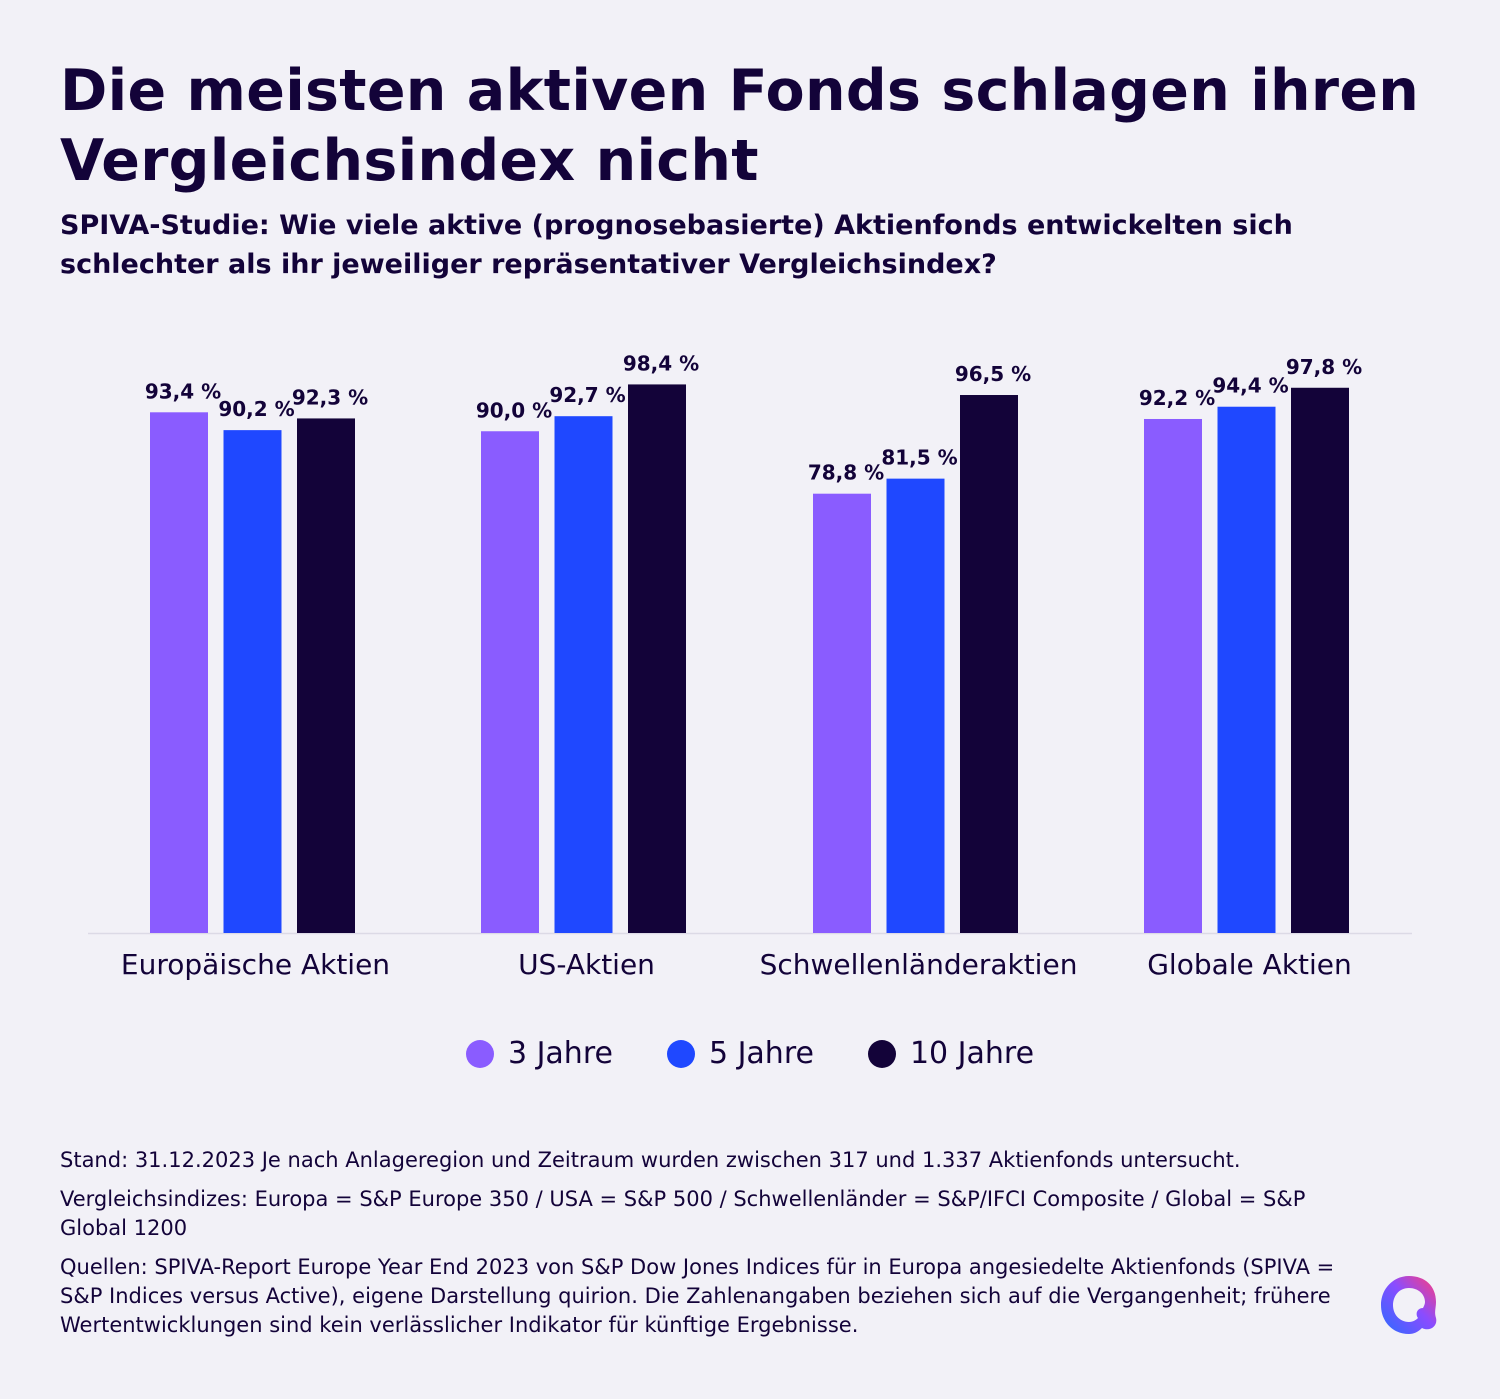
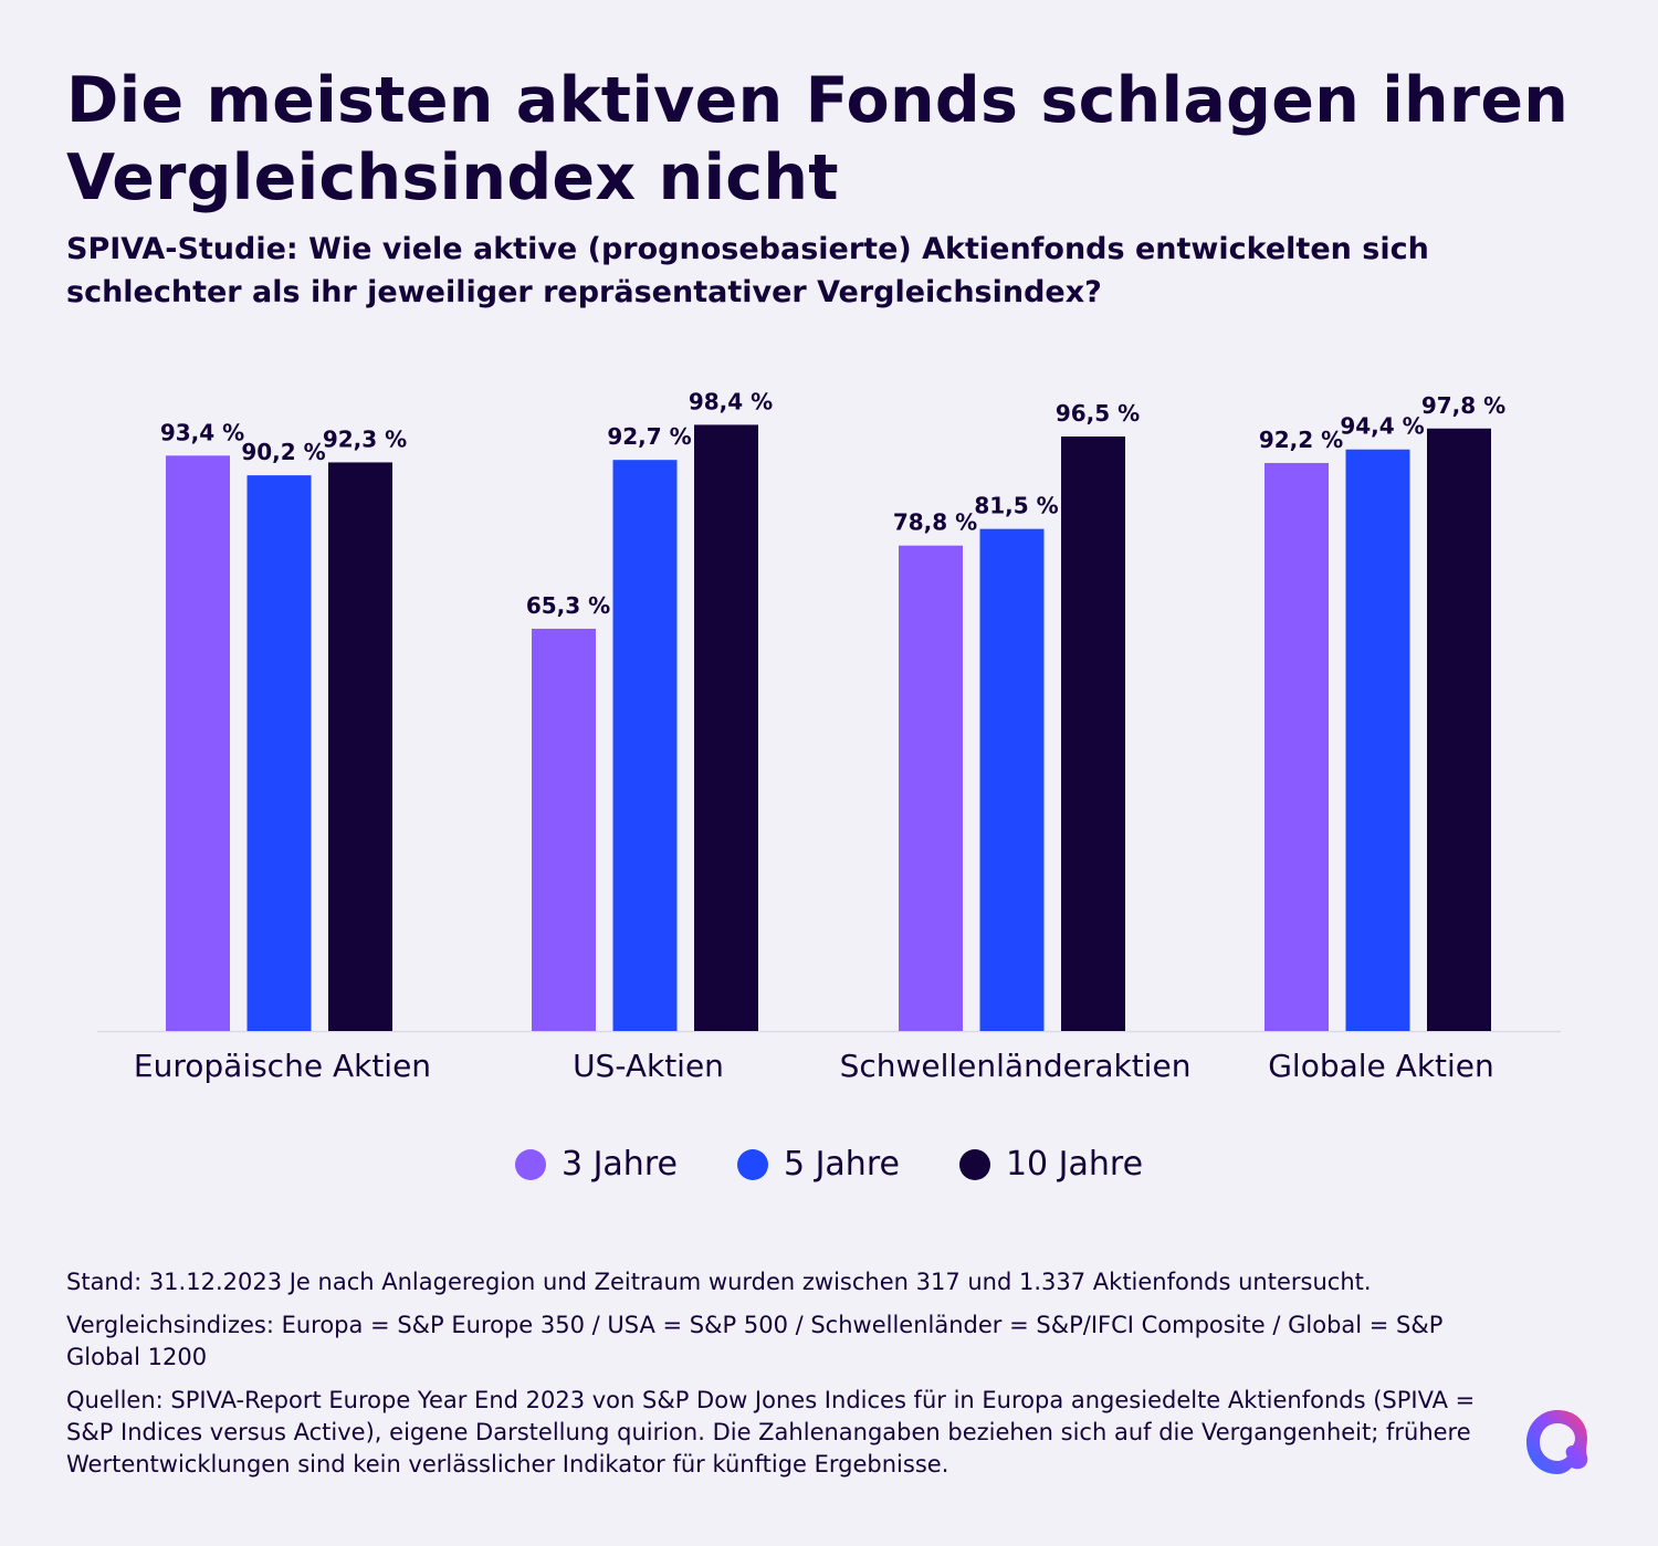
3 Jahre/US-Aktien: 90,0 -> 65,3
